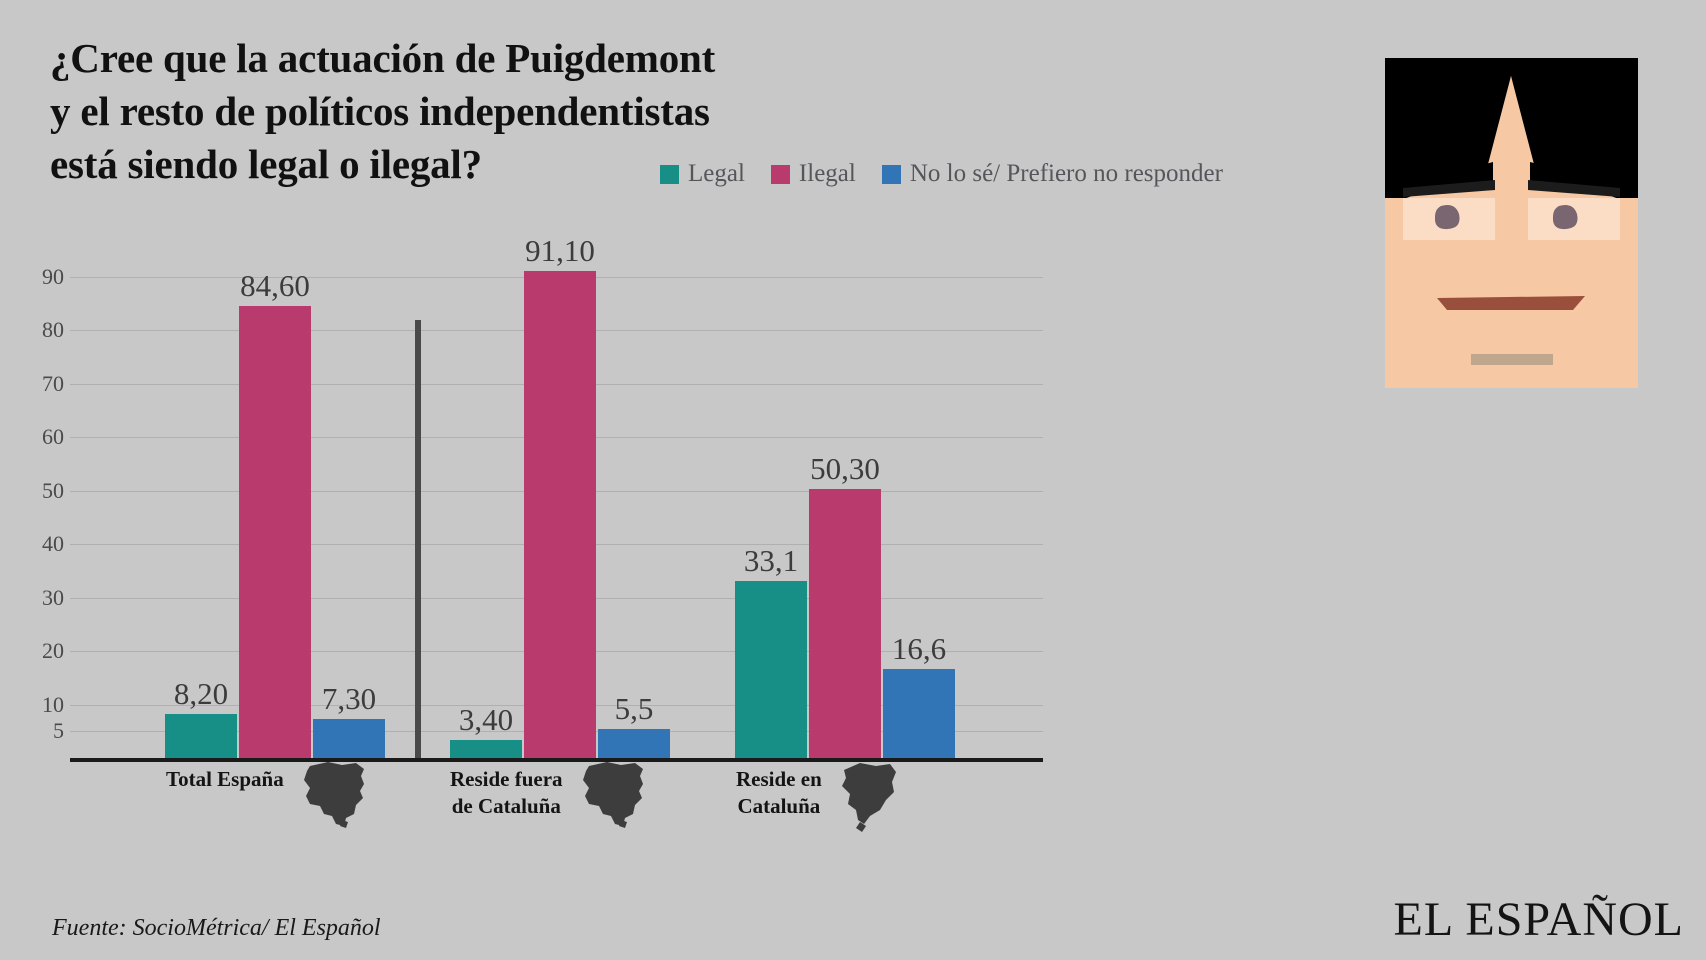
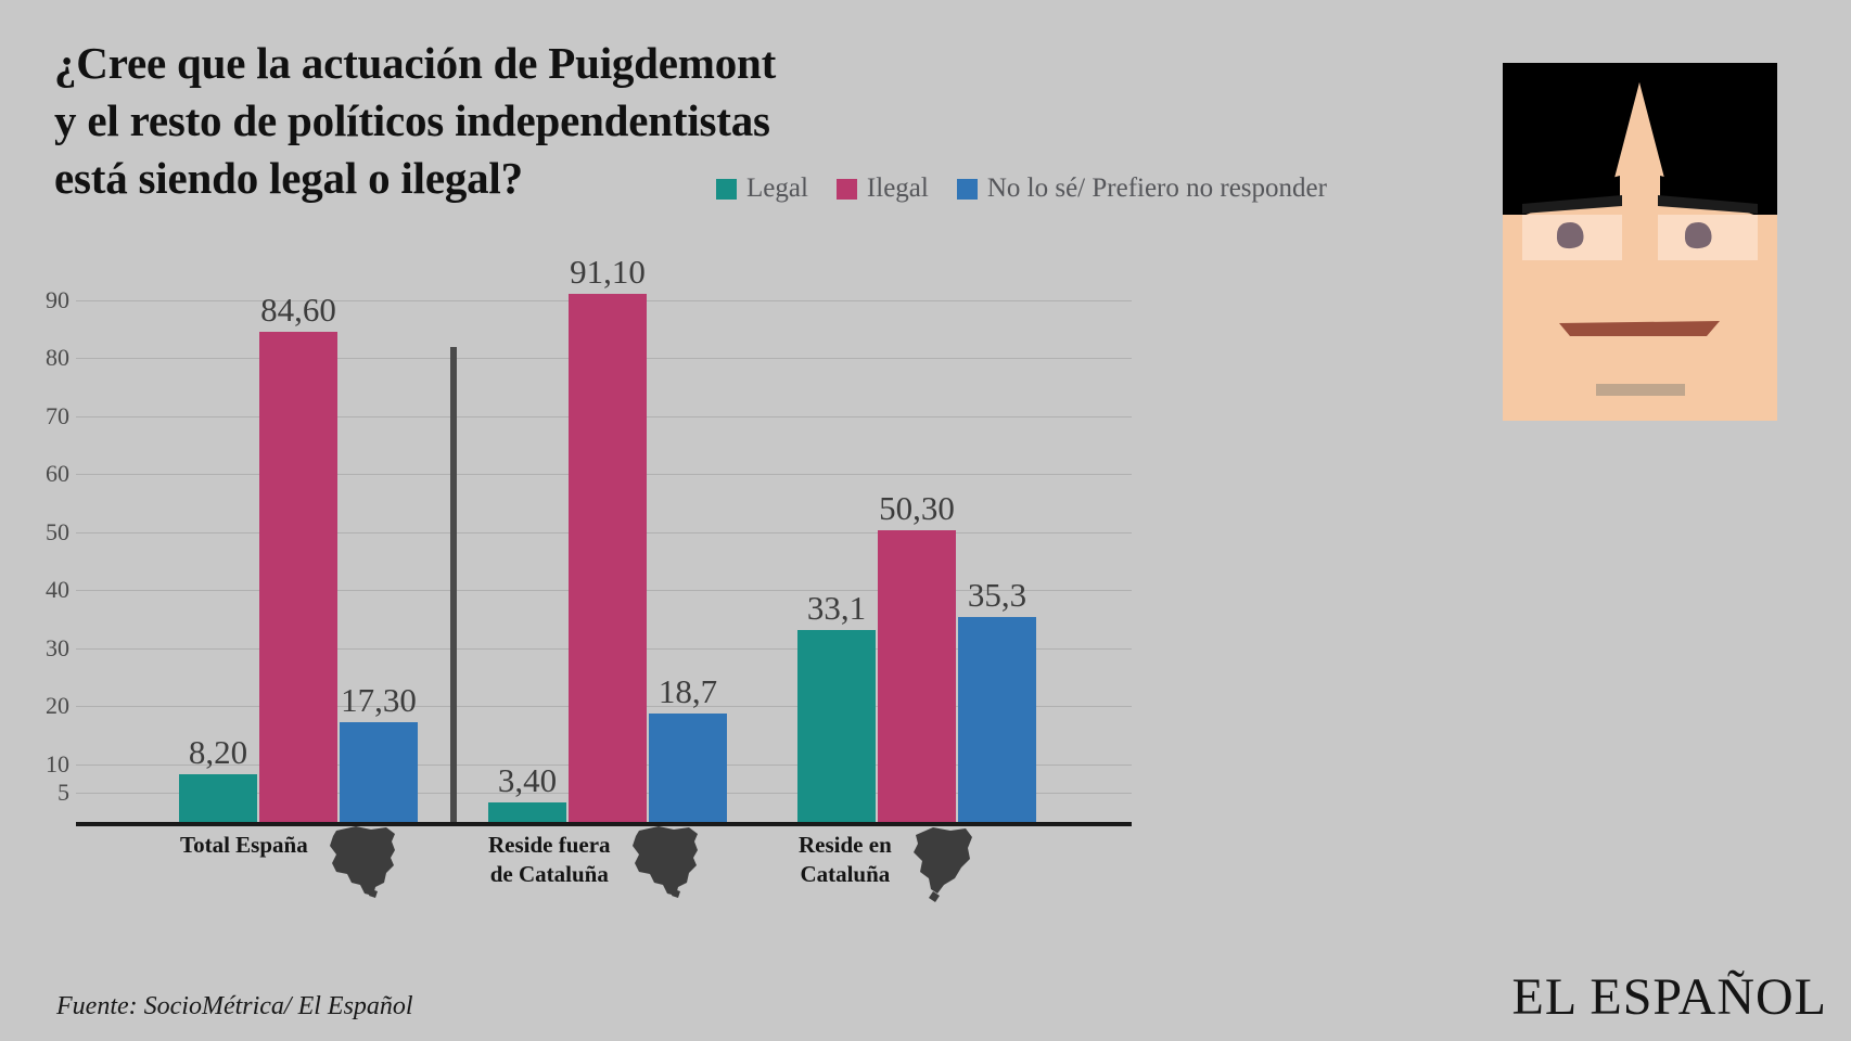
No lo sé/ Prefiero no responder/Total España: 7,30 -> 17,30
No lo sé/ Prefiero no responder/Reside fuera de Cataluña: 5,5 -> 18,7
No lo sé/ Prefiero no responder/Reside en Cataluña: 16,6 -> 35,3
